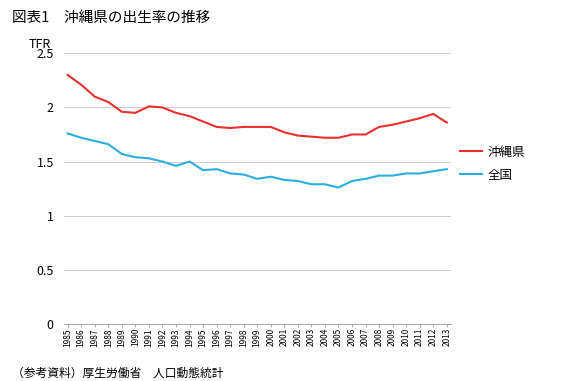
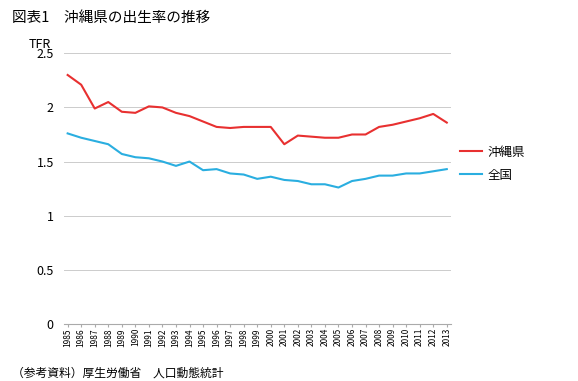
沖縄県/1987: 2.10 -> 1.99
沖縄県/2001: 1.77 -> 1.66
